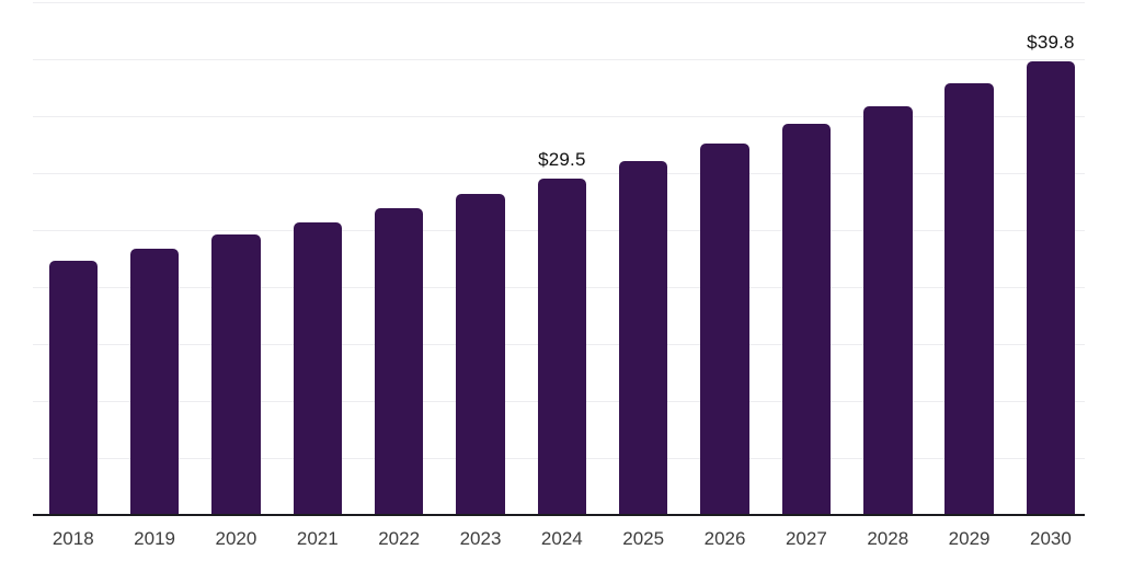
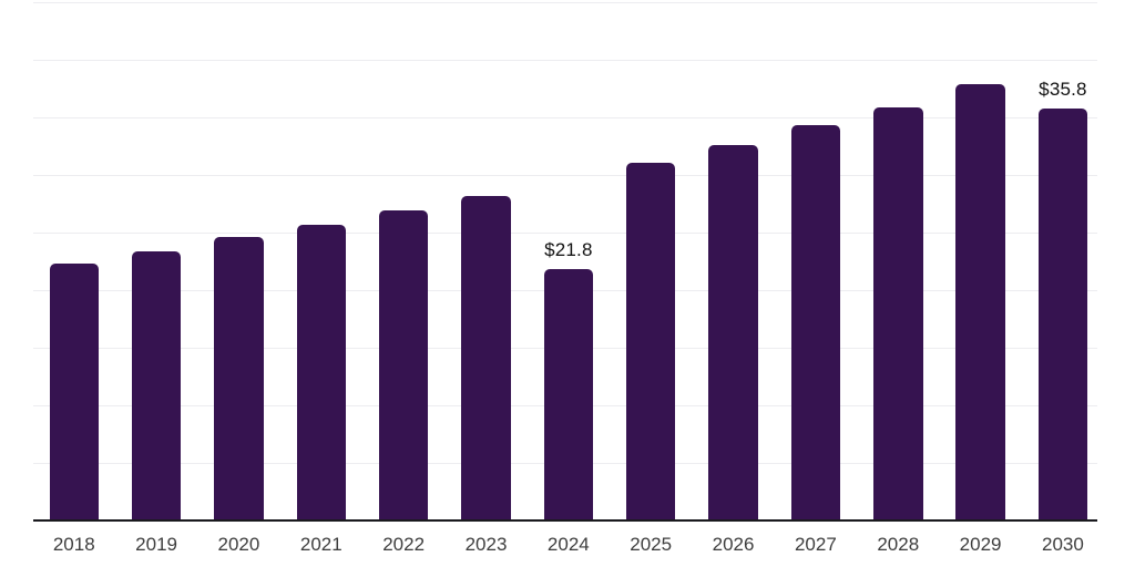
2024: $29.5 -> $21.8
2030: $39.8 -> $35.8
